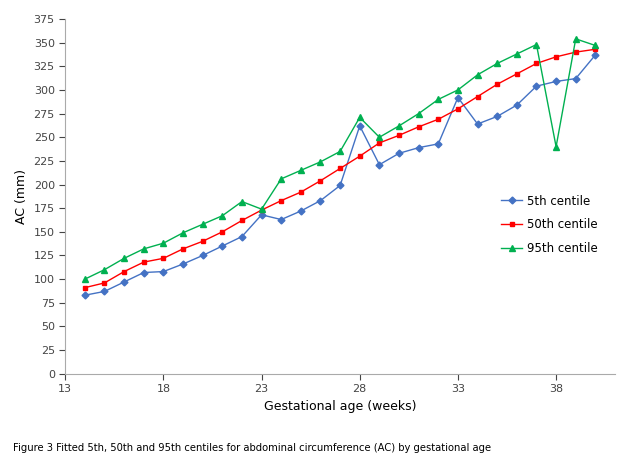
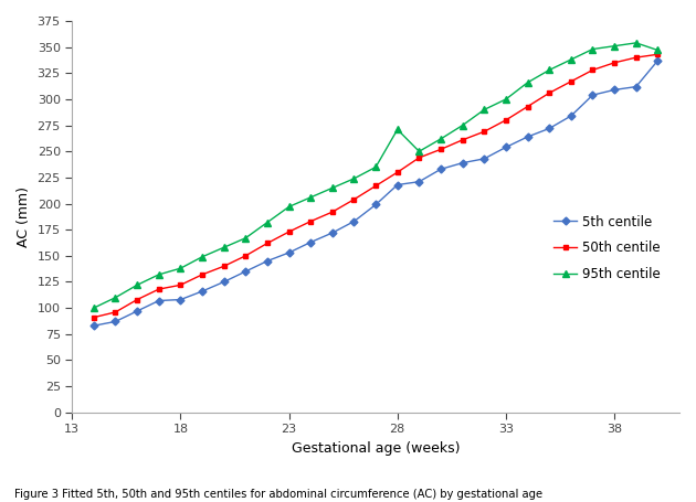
5th centile/23: 168 -> 153
95th centile/23: 174 -> 197
5th centile/28: 262 -> 218
5th centile/33: 292 -> 254
95th centile/38: 240 -> 351
